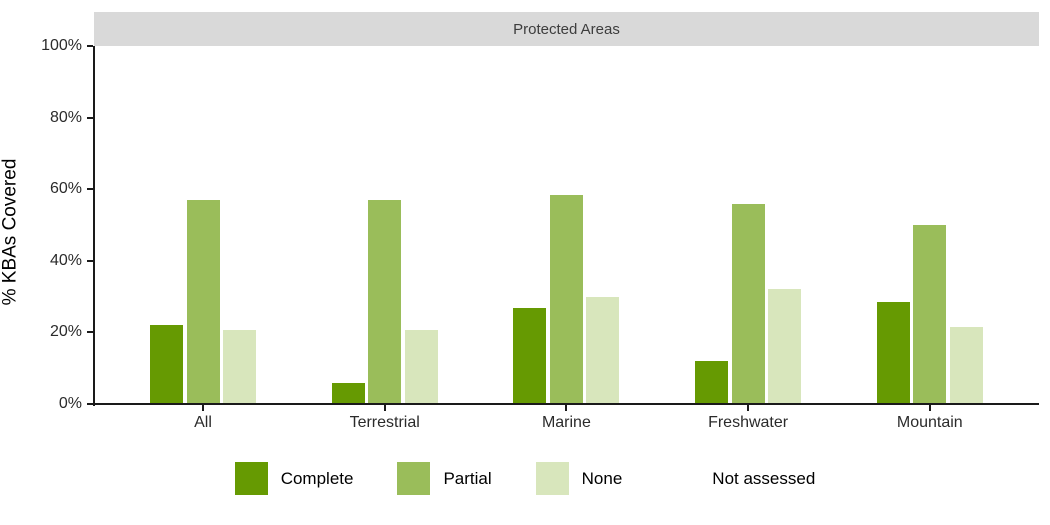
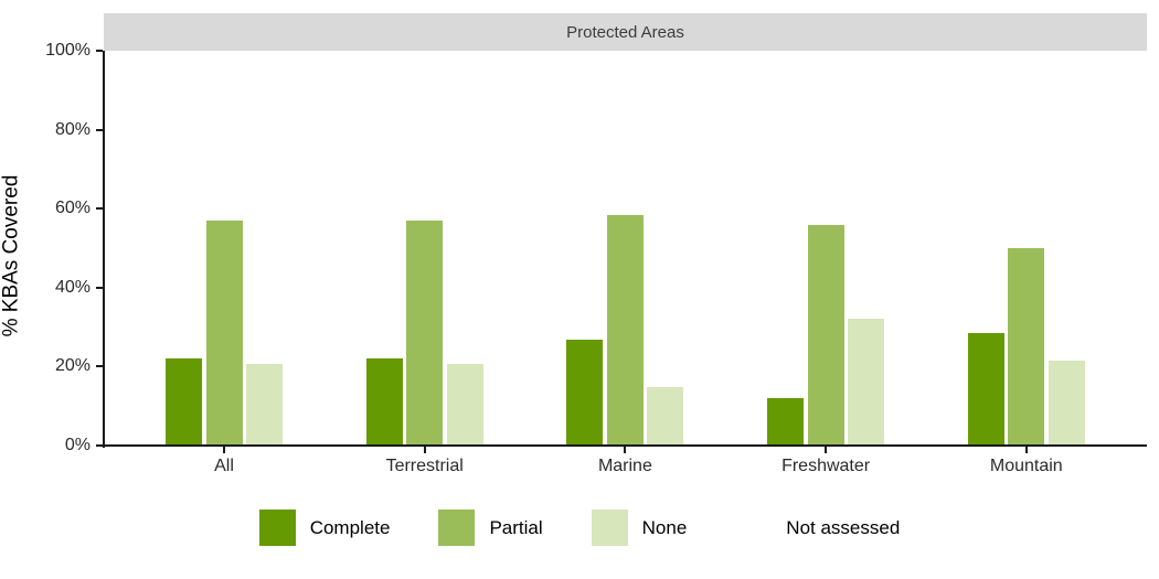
Complete/Terrestrial: 6% -> 22%
None/Marine: 30% -> 15%
